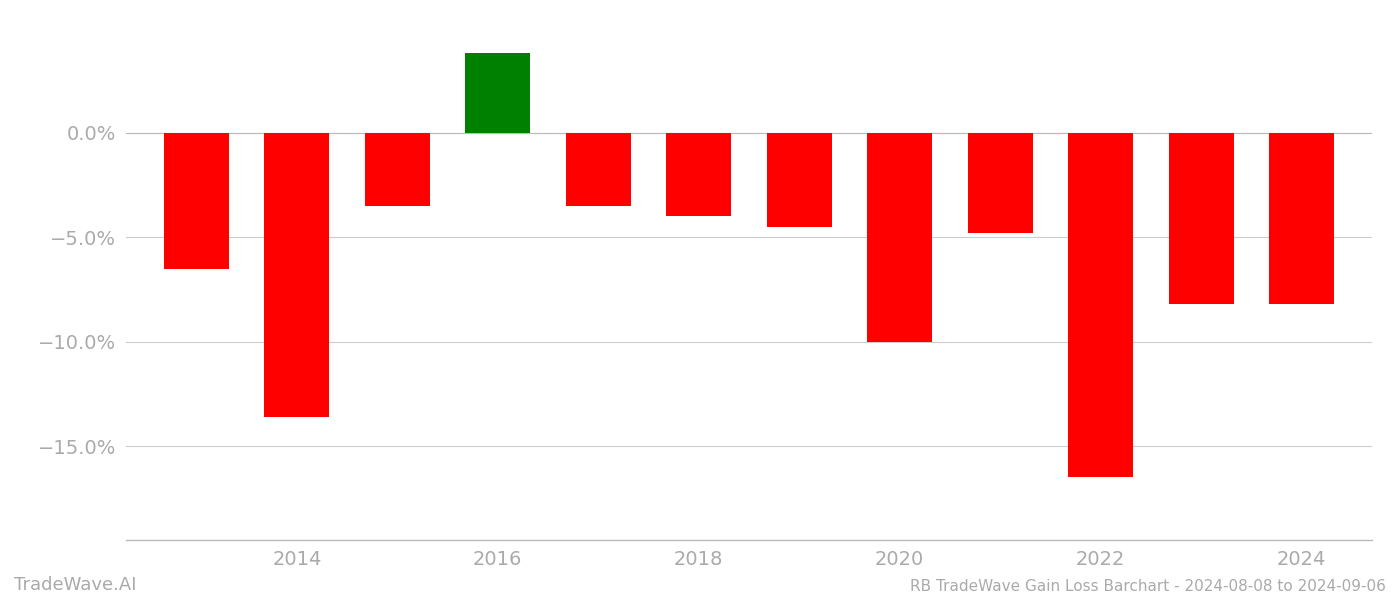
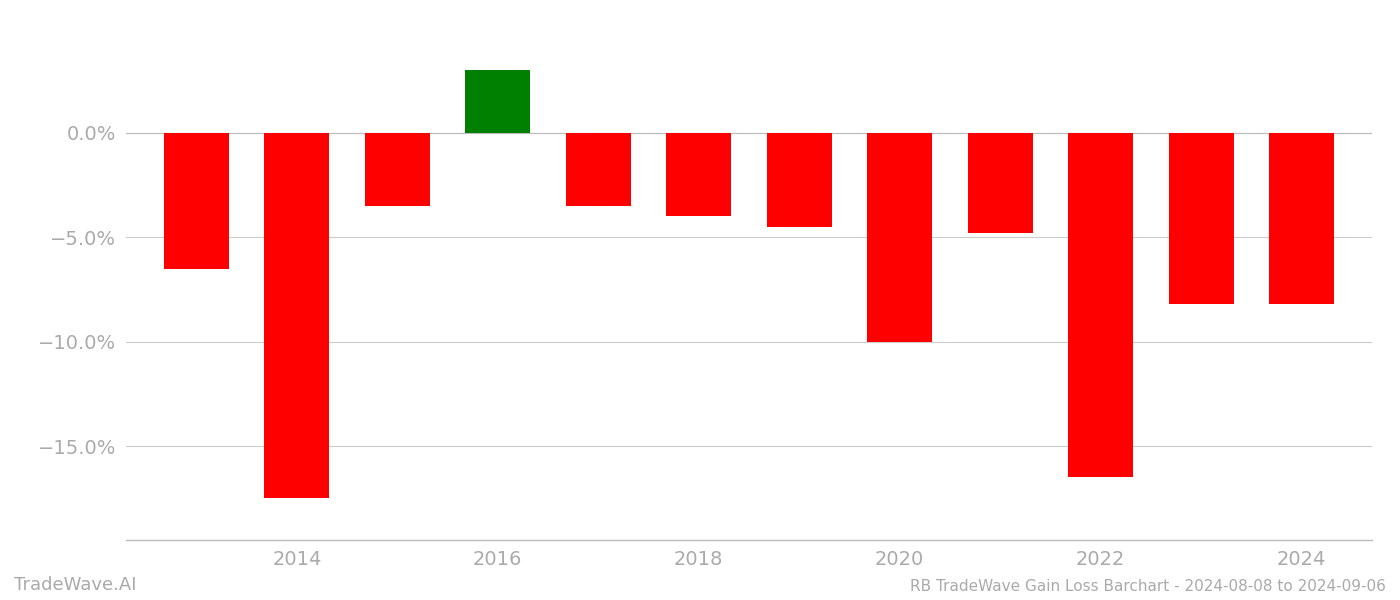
2014: -13.6% -> -17.5%
2016: 3.8% -> 3.0%
